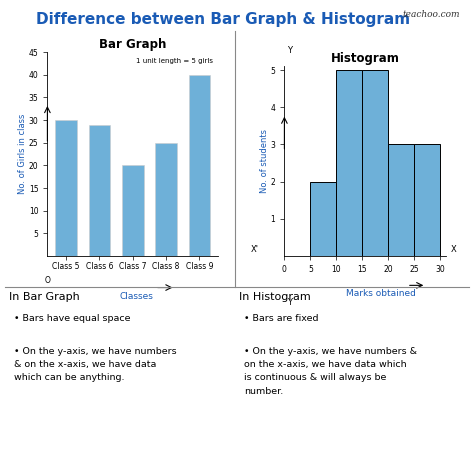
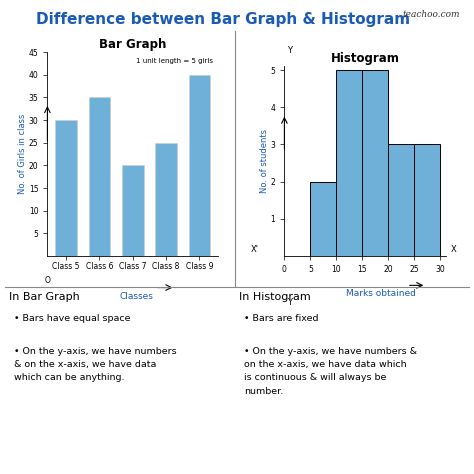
Bar Graph/Class 6: 29 -> 35
